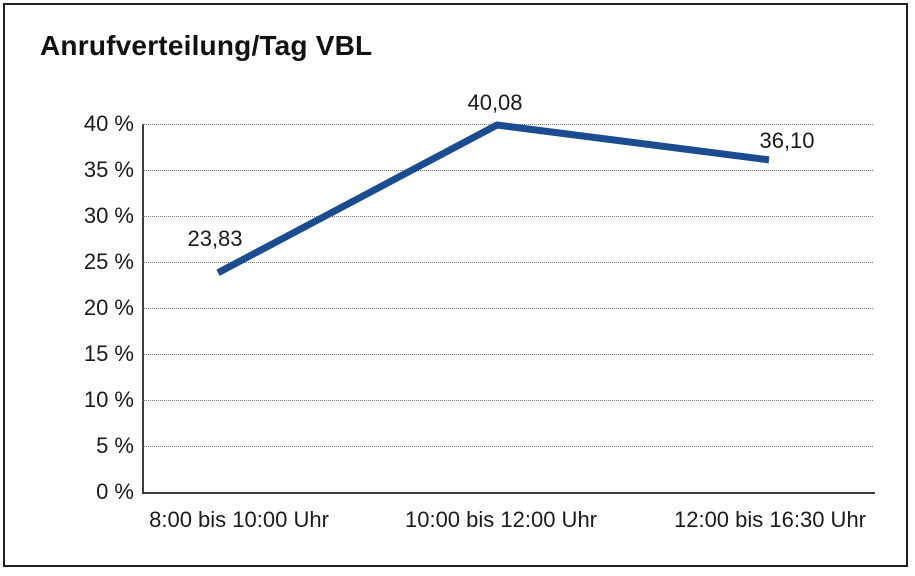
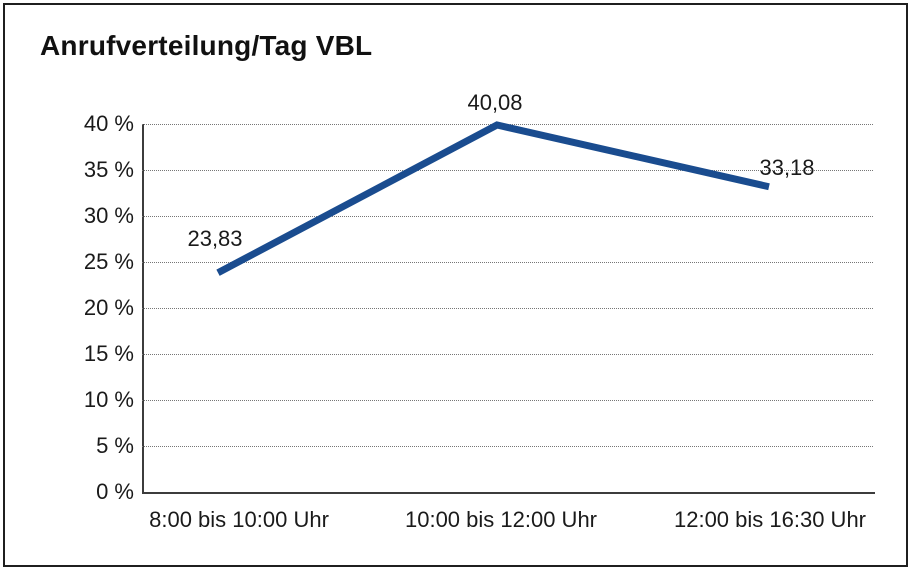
12:00 bis 16:30 Uhr: 36,10 -> 33,18
